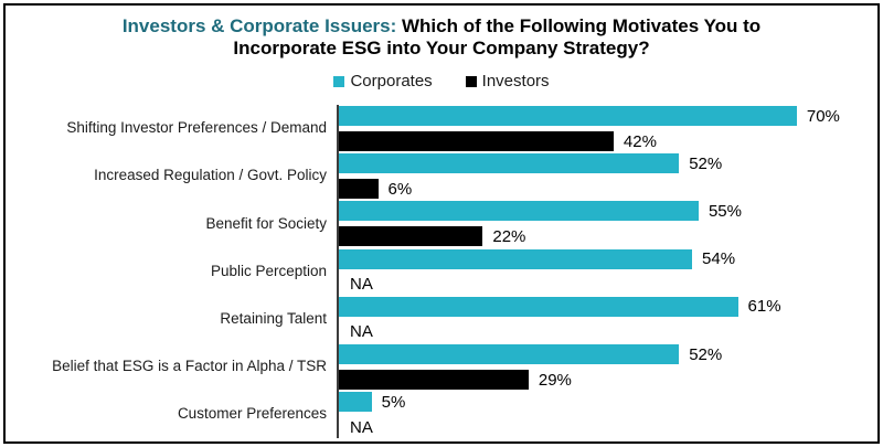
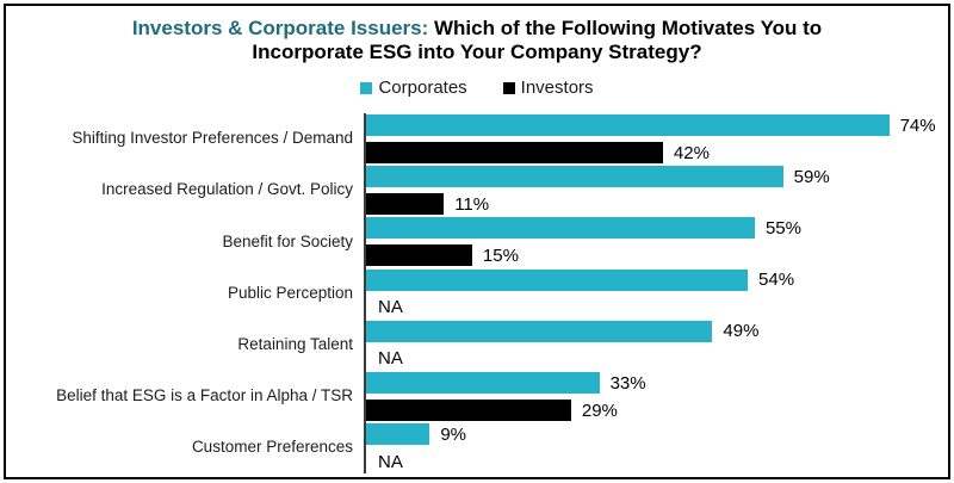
Corporates/Shifting Investor Preferences / Demand: 70% -> 74%
Corporates/Increased Regulation / Govt. Policy: 52% -> 59%
Investors/Increased Regulation / Govt. Policy: 6% -> 11%
Investors/Benefit for Society: 22% -> 15%
Corporates/Retaining Talent: 61% -> 49%
Corporates/Belief that ESG is a Factor in Alpha / TSR: 52% -> 33%
Corporates/Customer Preferences: 5% -> 9%
